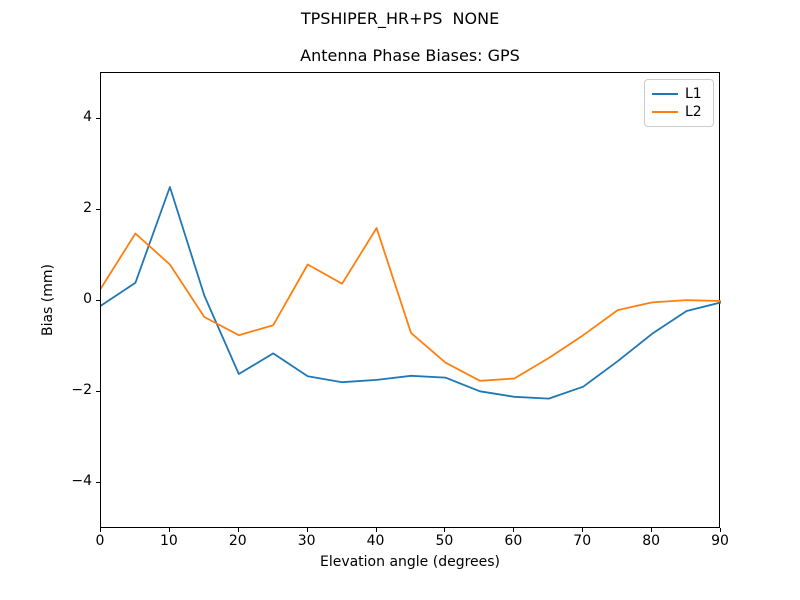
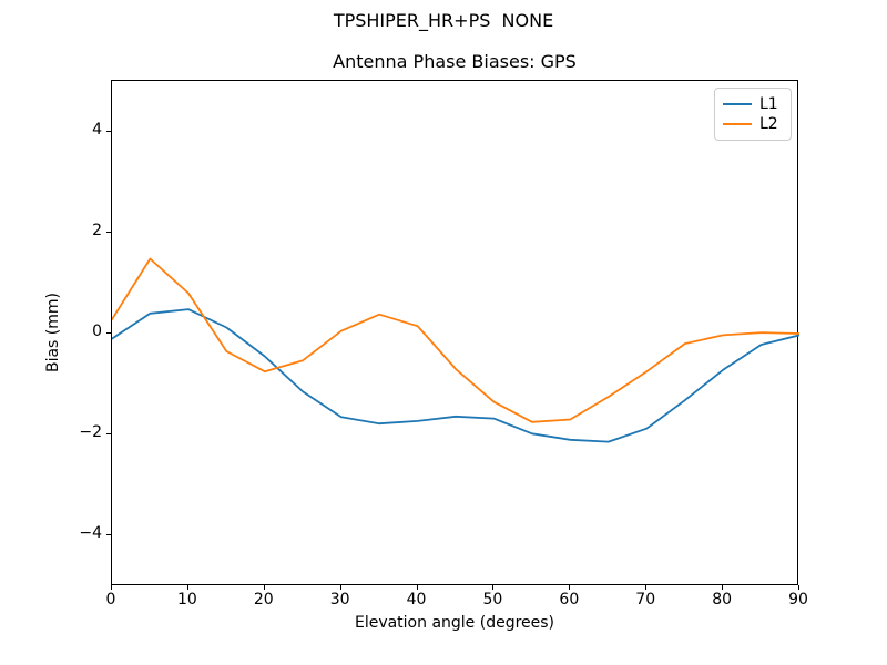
L1/10: 2.5 -> 0.5
L1/20: -1.6 -> -0.5
L2/30: 0.8 -> 0.1
L2/40: 1.6 -> 0.1
